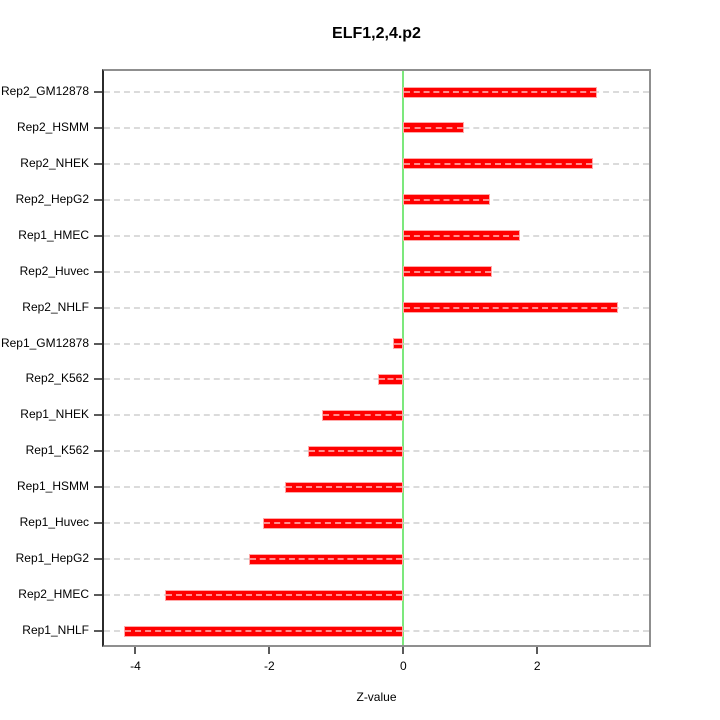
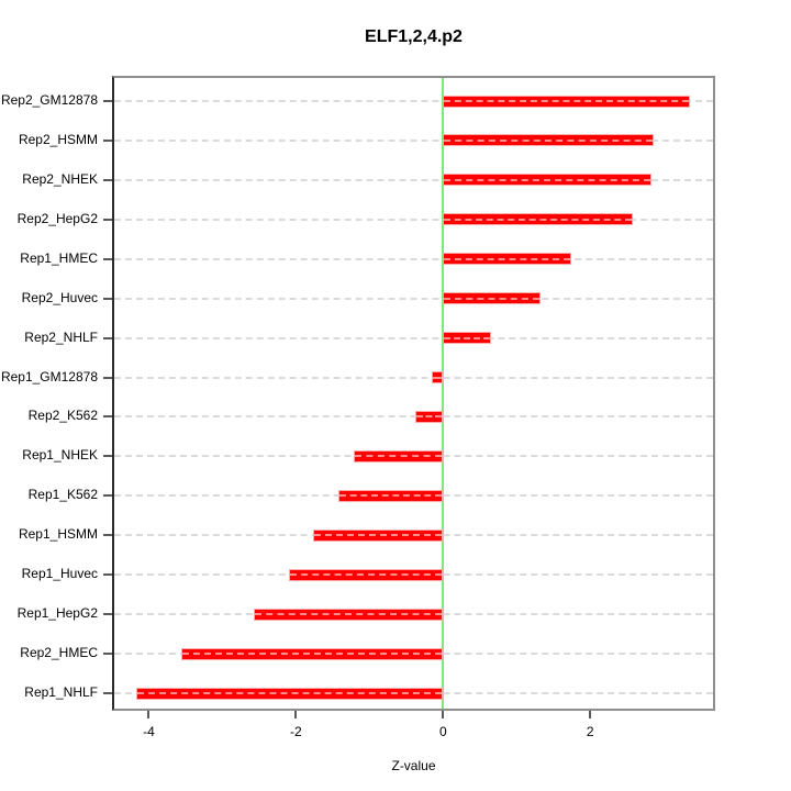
Rep2_GM12878: 2.9 -> 3.4
Rep2_HSMM: 0.9 -> 2.9
Rep2_HepG2: 1.3 -> 2.6
Rep2_NHLF: 3.2 -> 0.7
Rep1_HepG2: -2.3 -> -2.6
